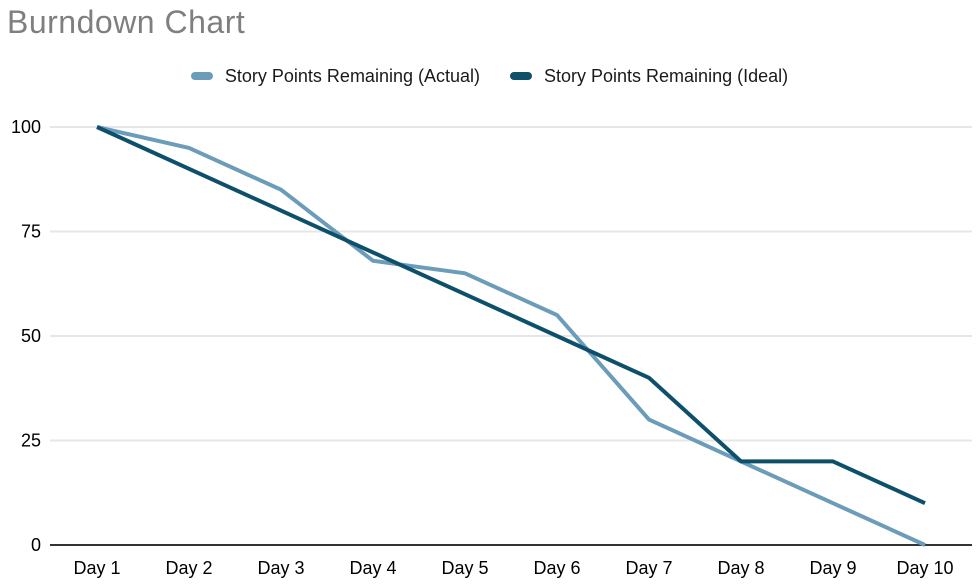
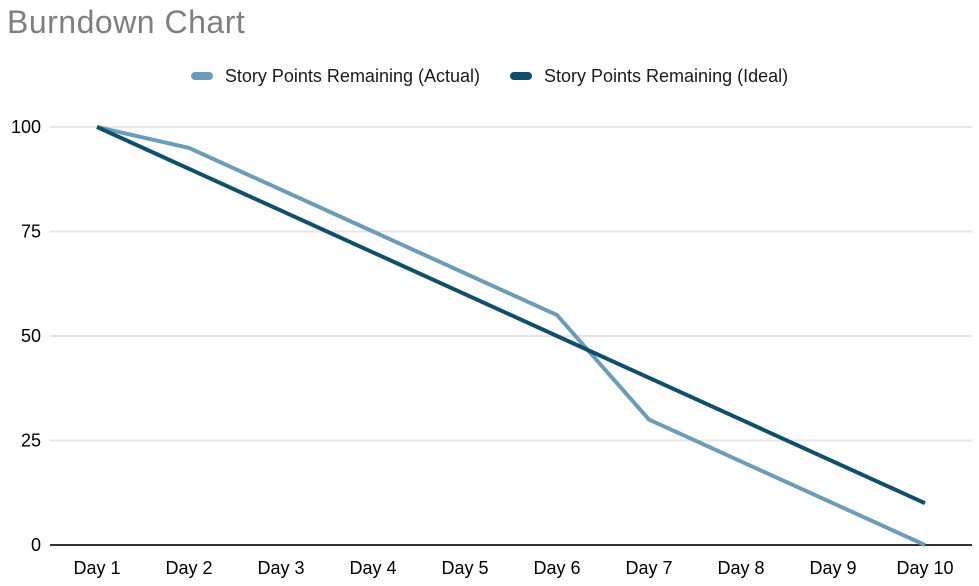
Story Points Remaining (Actual)/Day 4: 68 -> 75
Story Points Remaining (Ideal)/Day 8: 20 -> 30
